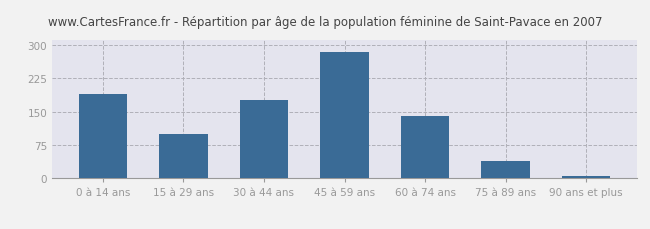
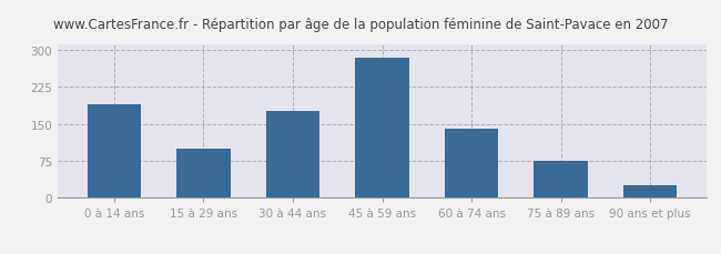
75 à 89 ans: 40 -> 75
90 ans et plus: 5 -> 25
